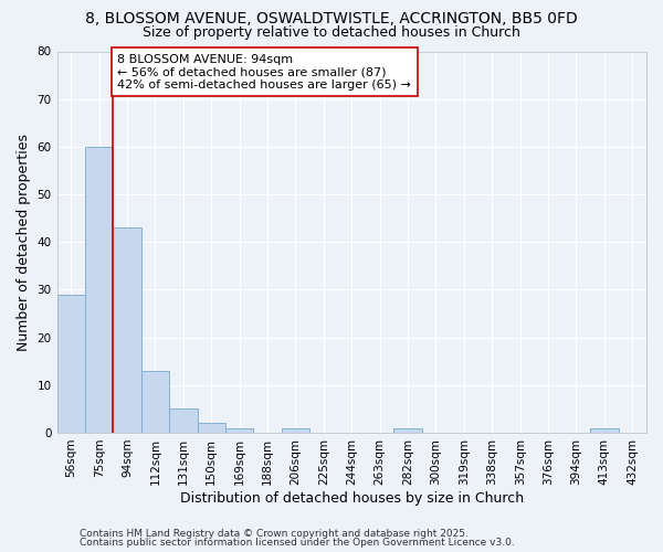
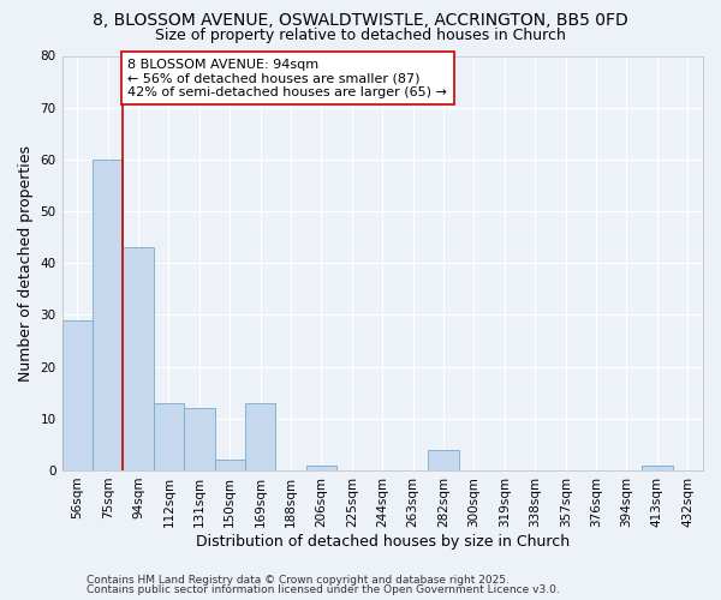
131sqm: 5 -> 12
169sqm: 1 -> 13
282sqm: 1 -> 4
